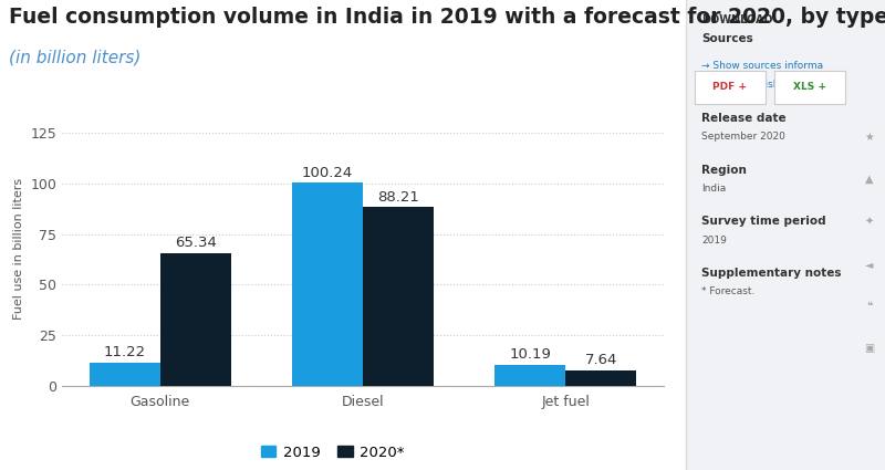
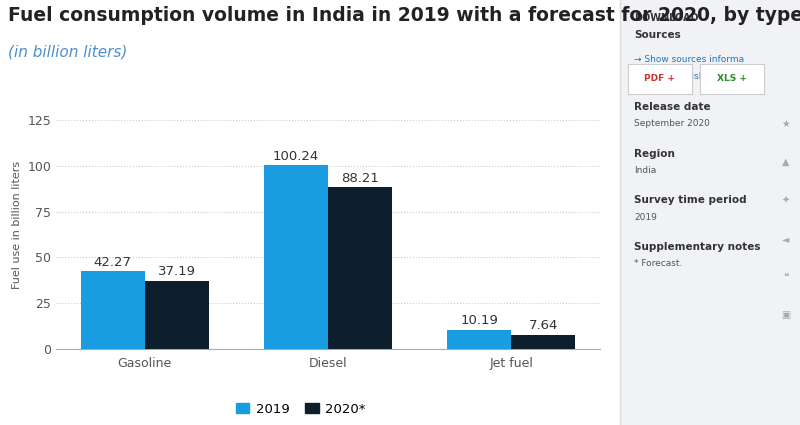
2019/Gasoline: 11.22 -> 42.27
2020*/Gasoline: 65.34 -> 37.19
